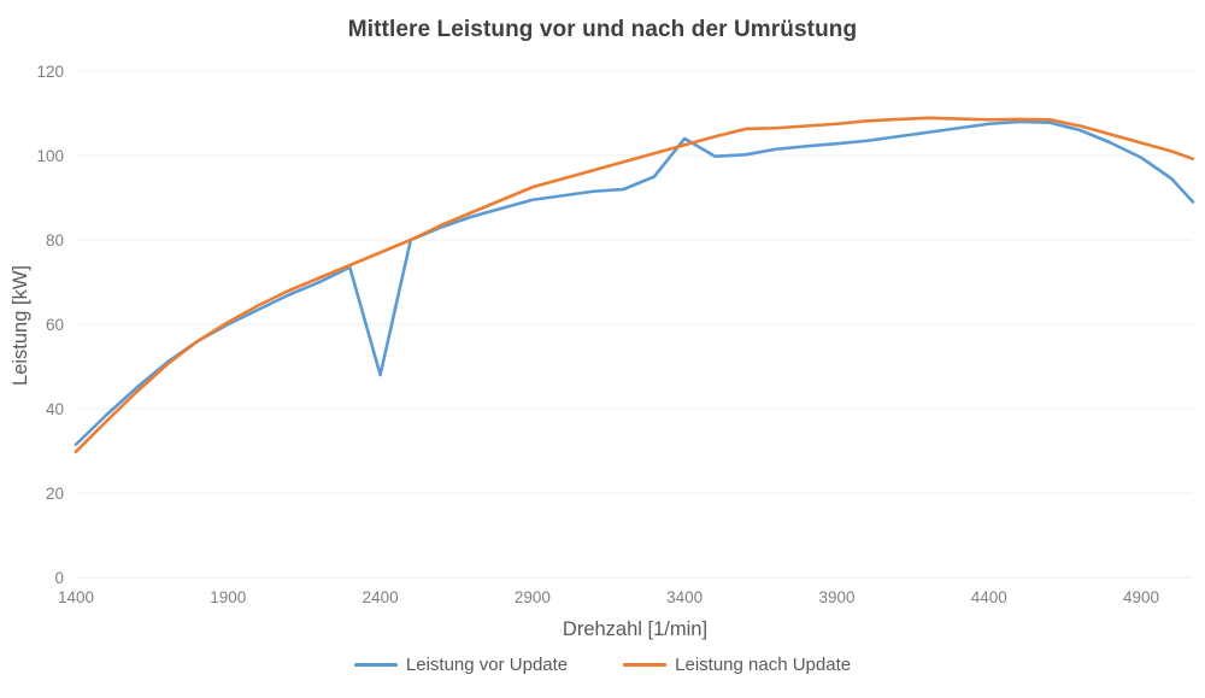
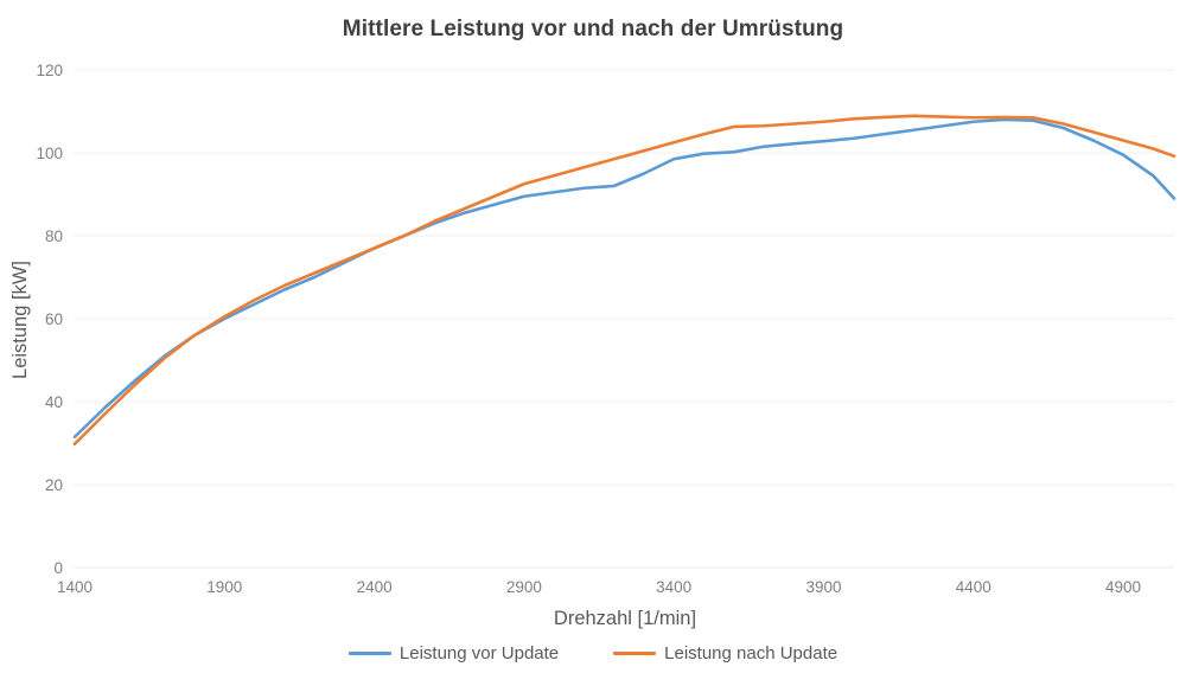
Leistung vor Update/2400: 48 -> 77
Leistung vor Update/3400: 104 -> 98
